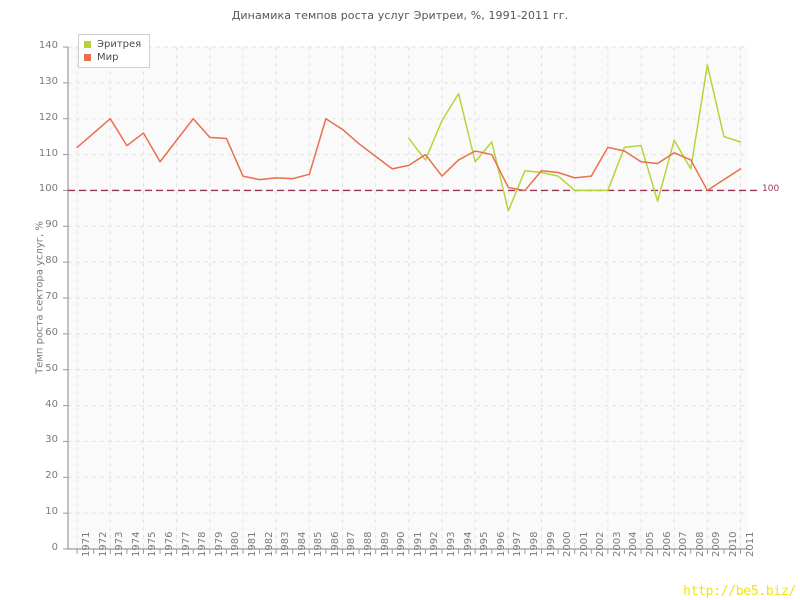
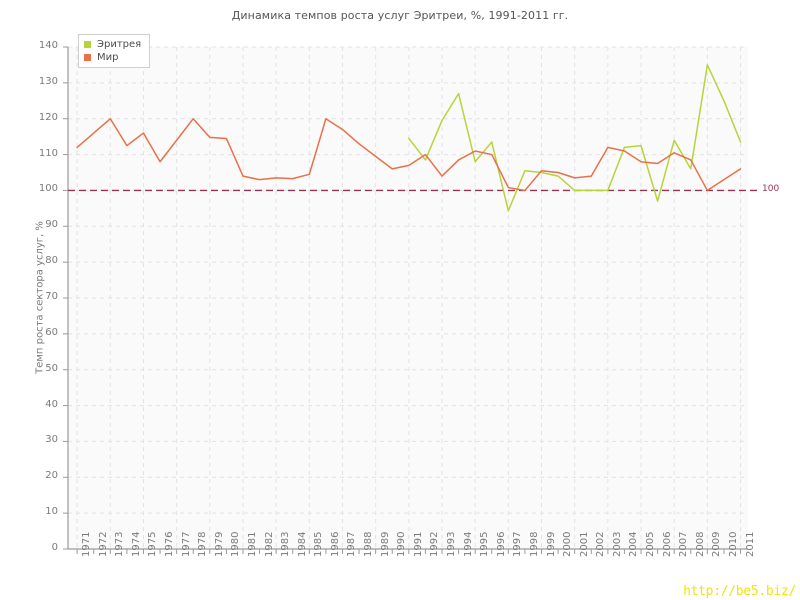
Эритрея/2010: 115 -> 125
